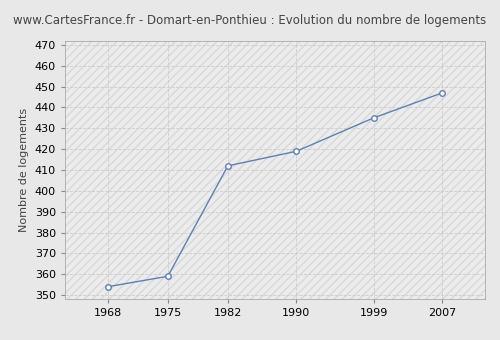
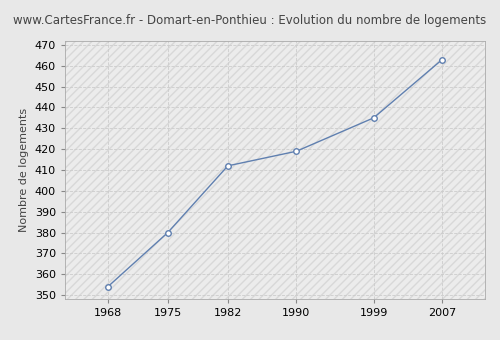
1975: 359 -> 380
2007: 447 -> 463
